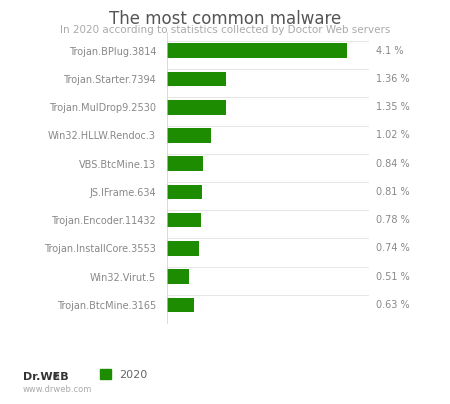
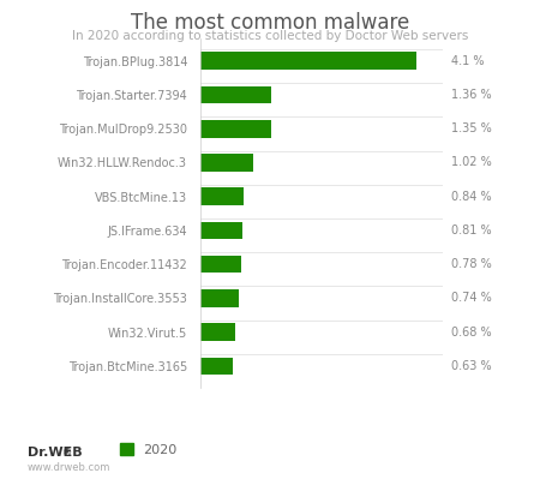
Win32.Virut.5: 0.51 -> 0.68
